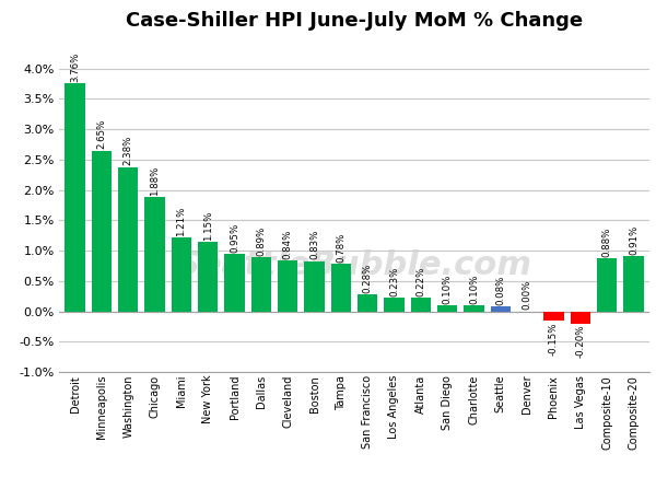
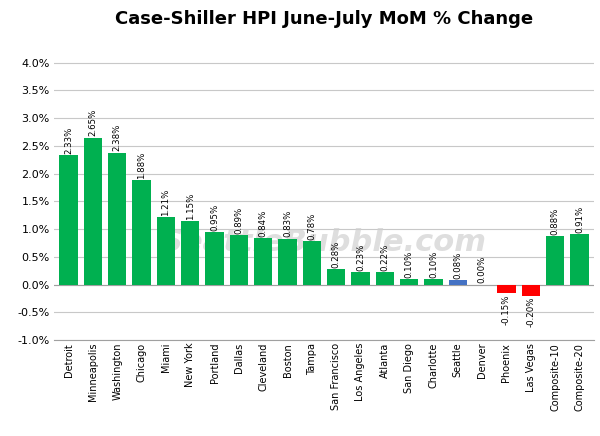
Detroit: 3.76% -> 2.33%
